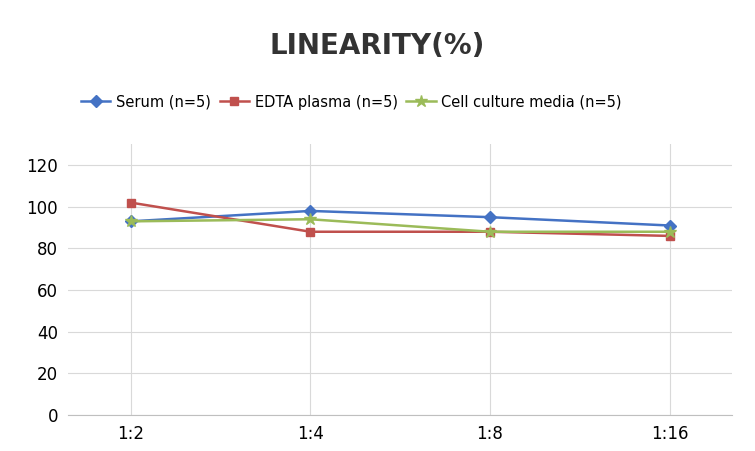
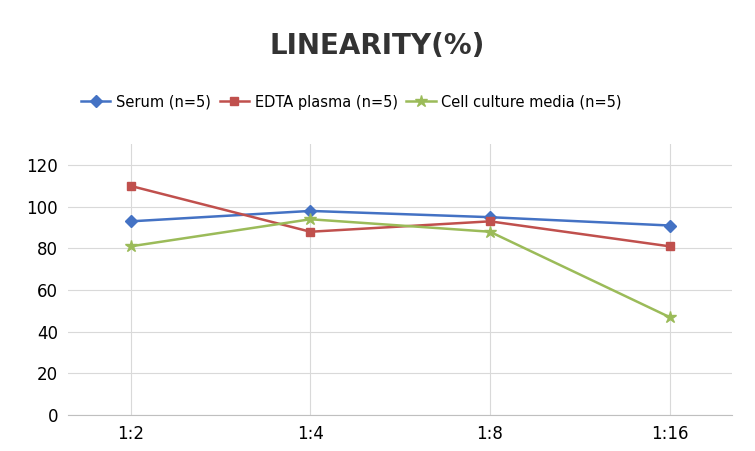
EDTA plasma (n=5)/1:2: 102 -> 110
Cell culture media (n=5)/1:2: 93 -> 81
EDTA plasma (n=5)/1:8: 88 -> 93
EDTA plasma (n=5)/1:16: 86 -> 81
Cell culture media (n=5)/1:16: 88 -> 47
